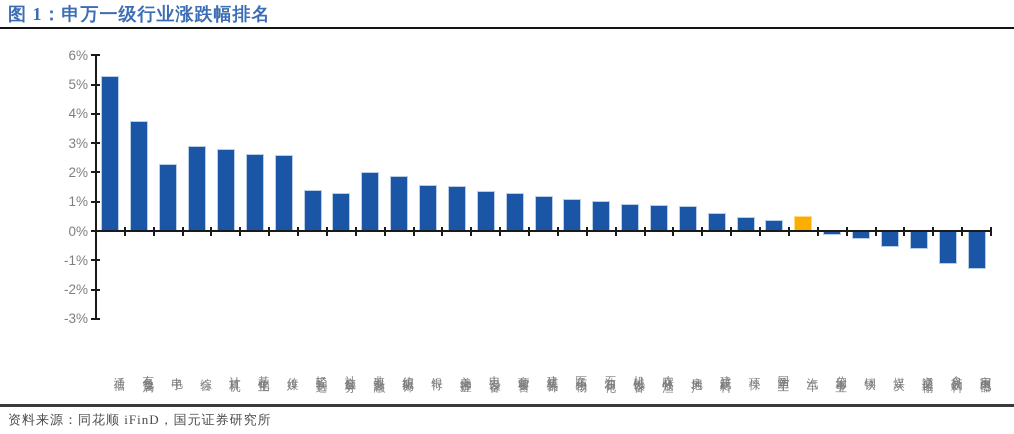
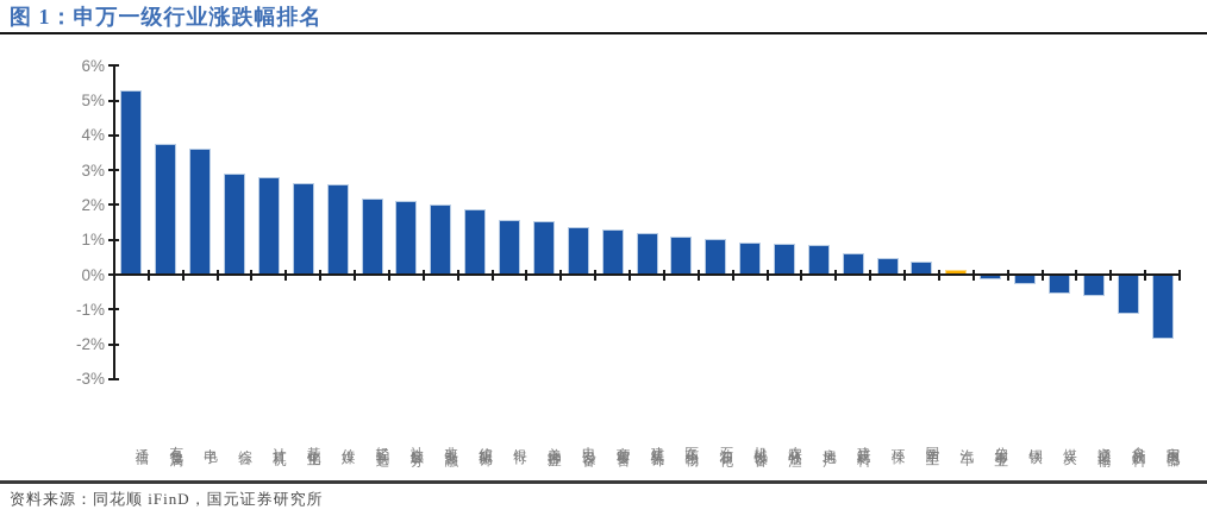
电子: 2.3% -> 3.6%
轻工制造: 1.4% -> 2.2%
社会服务: 1.3% -> 2.1%
汽车: 0.5% -> 0.1%
家用电器: -1.3% -> -1.9%
